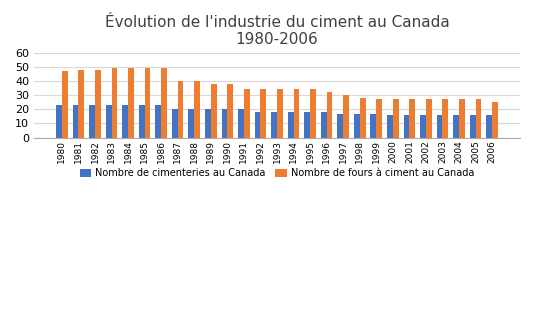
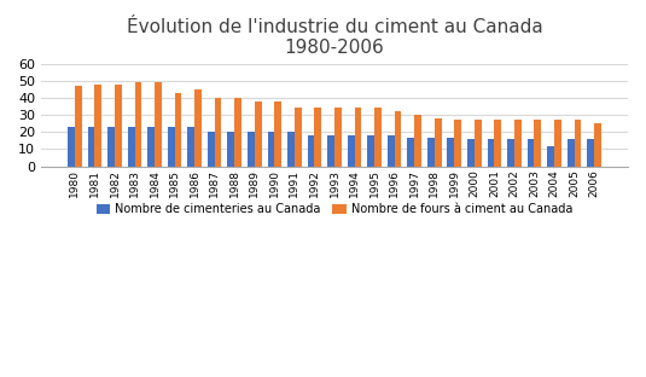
Nombre de fours à ciment au Canada/1985: 49 -> 43
Nombre de fours à ciment au Canada/1986: 49 -> 45
Nombre de cimenteries au Canada/2004: 16 -> 12
